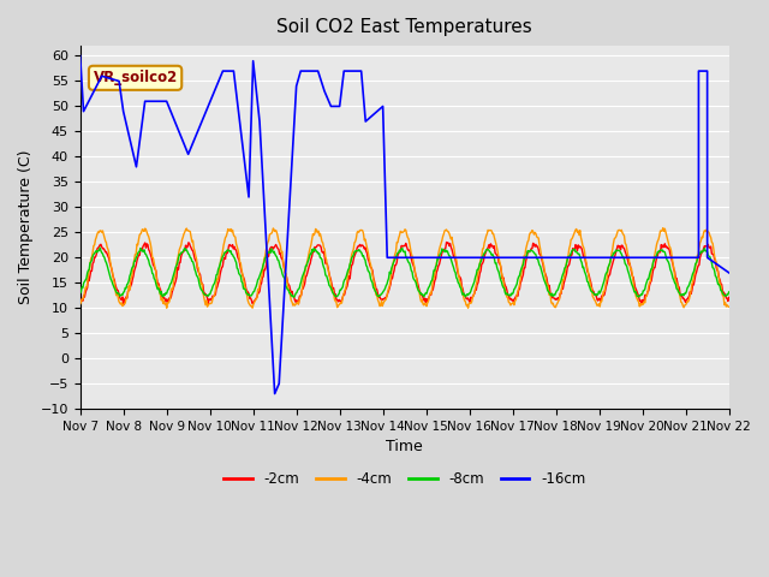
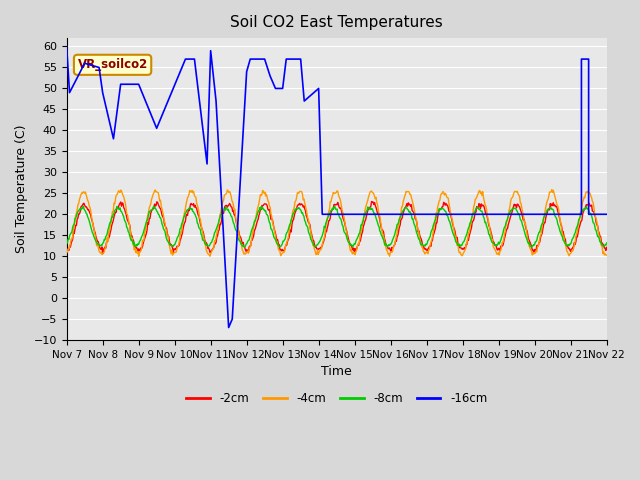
-16cm/Nov 22: 17.0 -> 20.0
